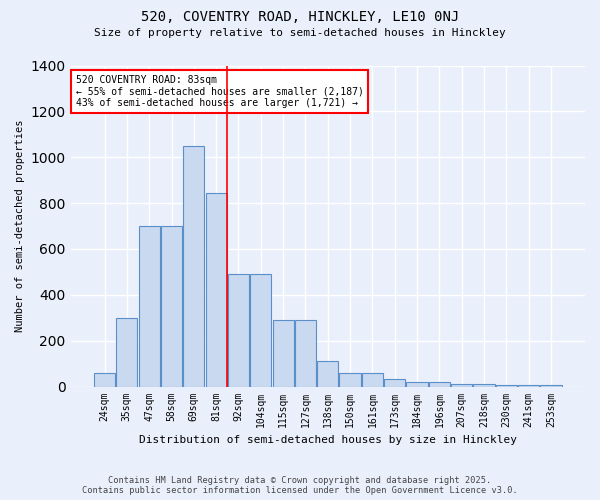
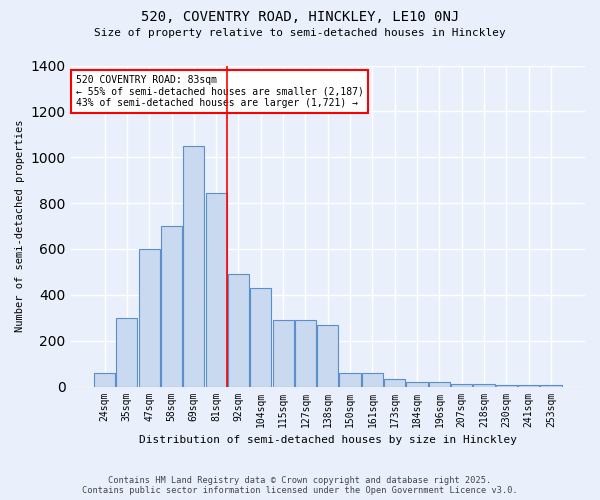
47sqm: 700 -> 600
104sqm: 490 -> 430
138sqm: 110 -> 270
